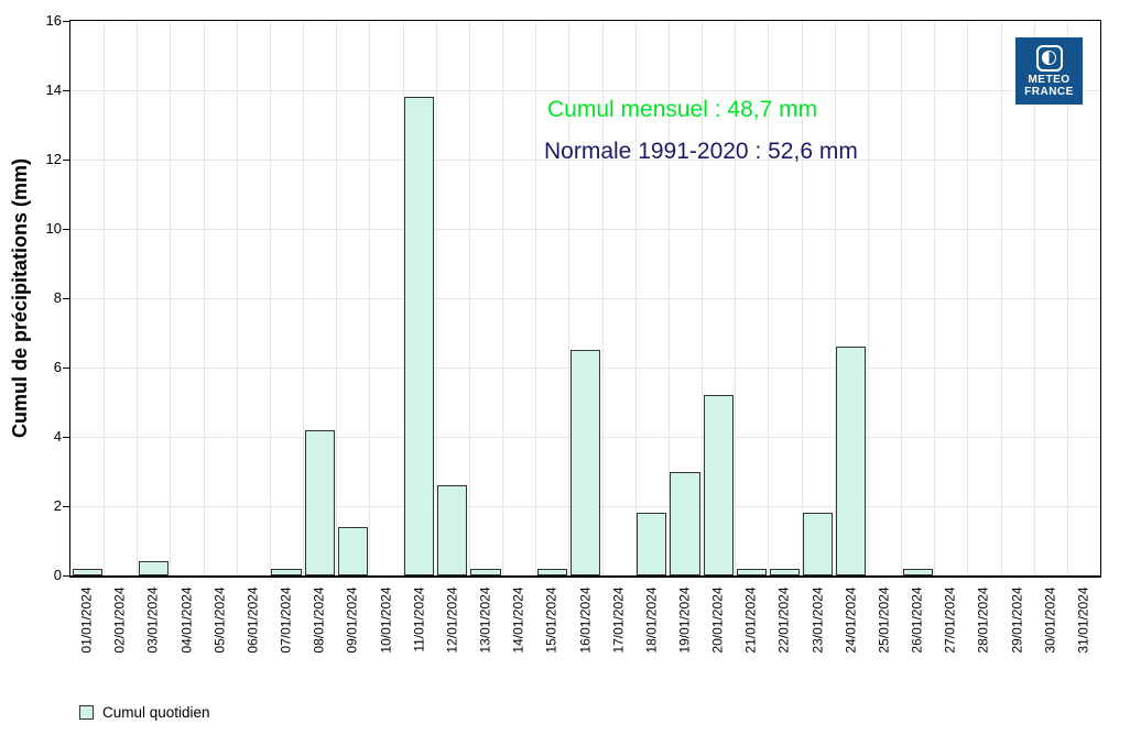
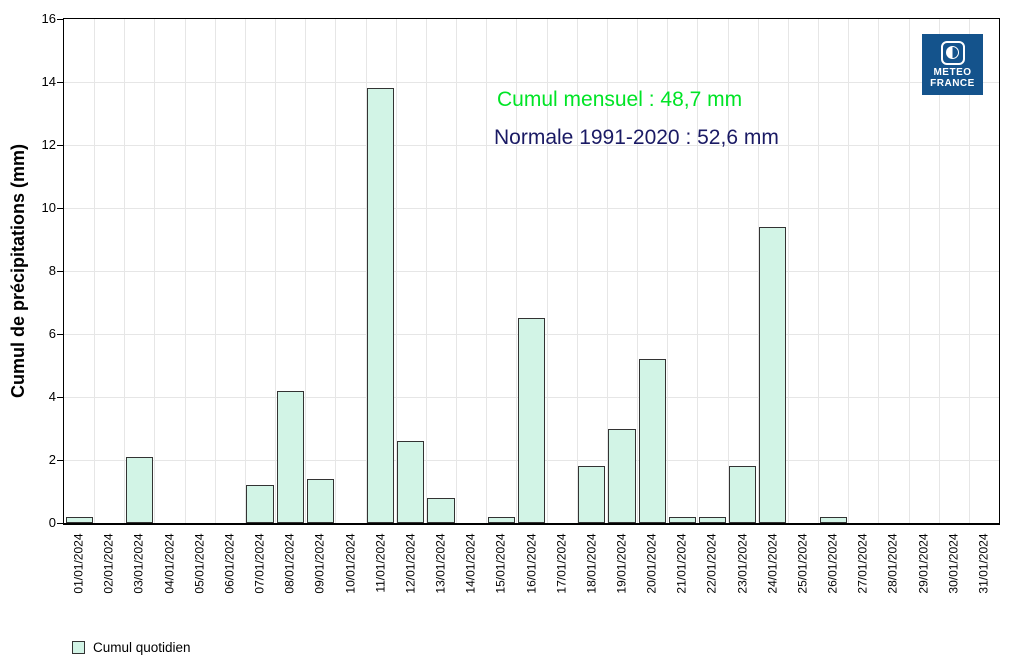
03/01/2024: 0.4 -> 2.1
07/01/2024: 0.2 -> 1.2
13/01/2024: 0.2 -> 0.8
24/01/2024: 6.6 -> 9.4
